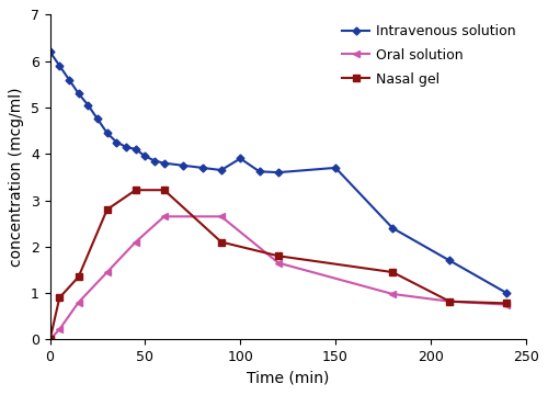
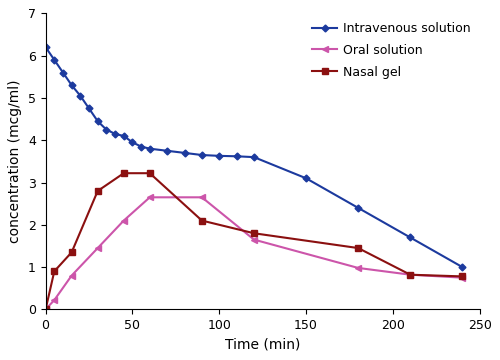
Intravenous solution/100: 3.90 -> 3.63
Intravenous solution/150: 3.70 -> 3.10
